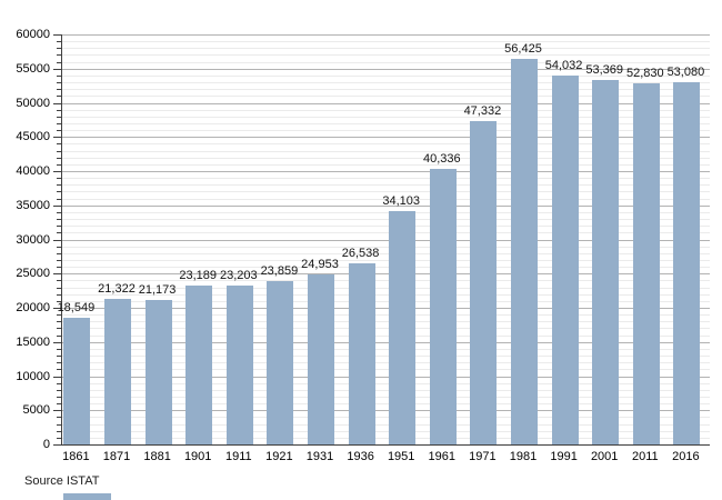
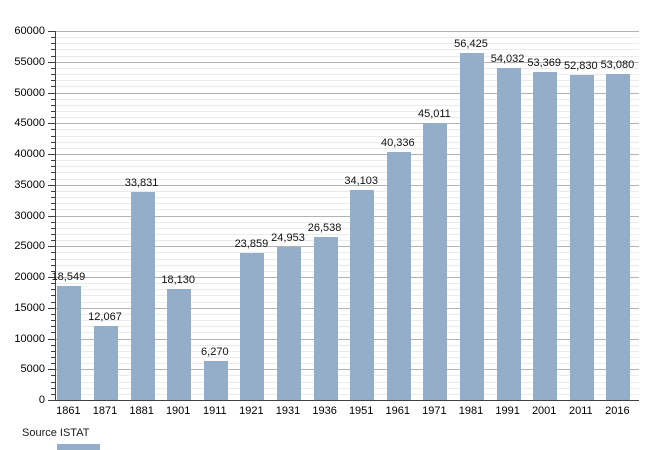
1871: 21,322 -> 12,067
1881: 21,173 -> 33,831
1901: 23,189 -> 18,130
1911: 23,203 -> 6,270
1971: 47,332 -> 45,011
